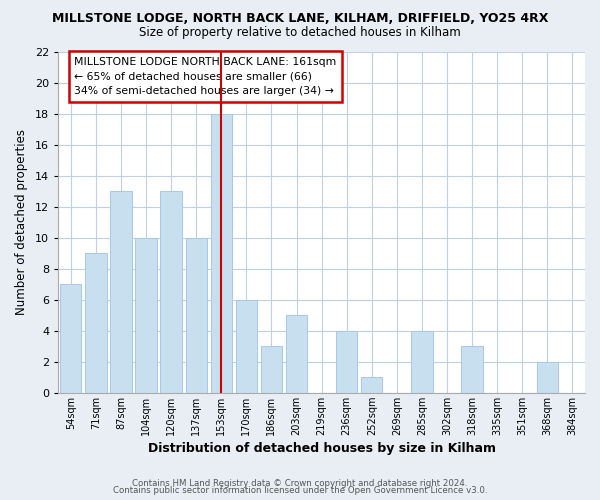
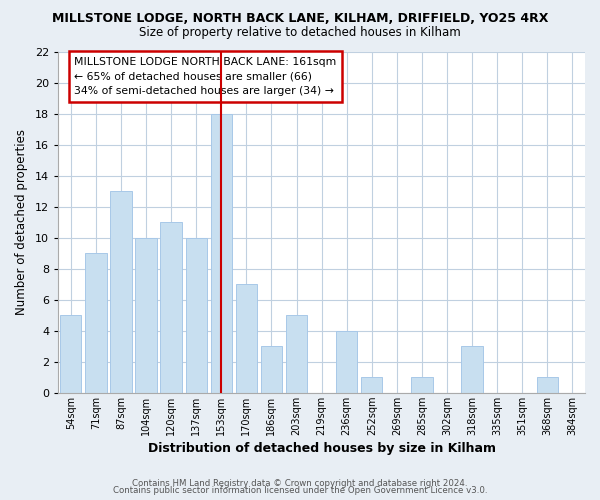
54sqm: 7 -> 5
120sqm: 13 -> 11
170sqm: 6 -> 7
285sqm: 4 -> 1
368sqm: 2 -> 1
